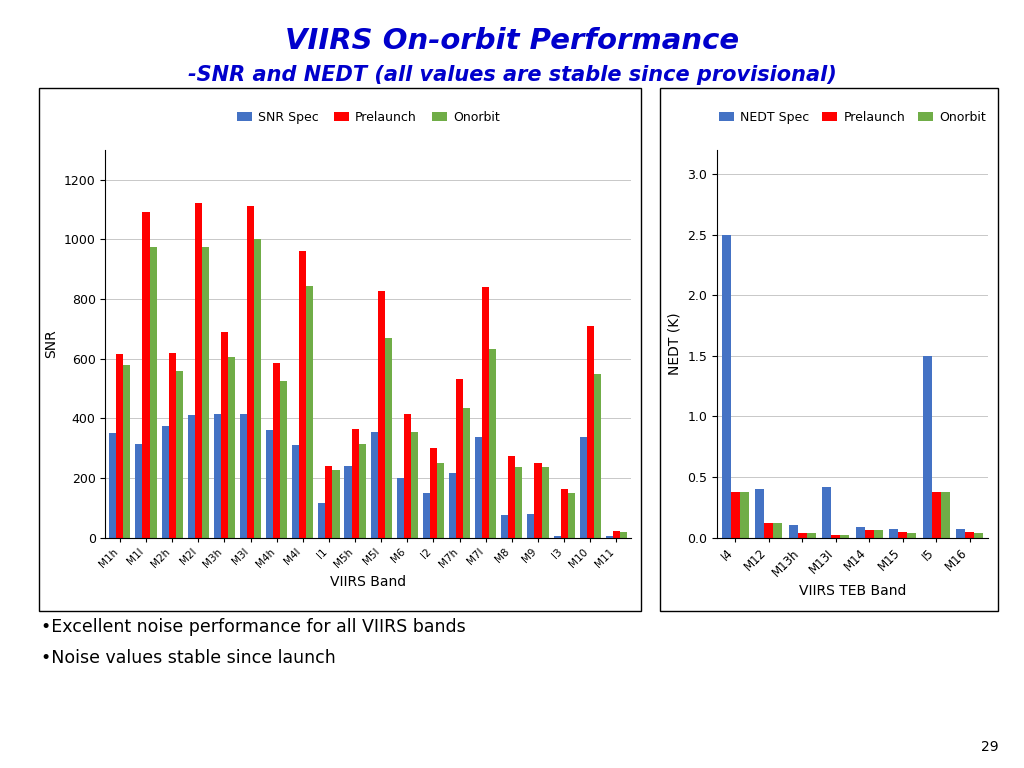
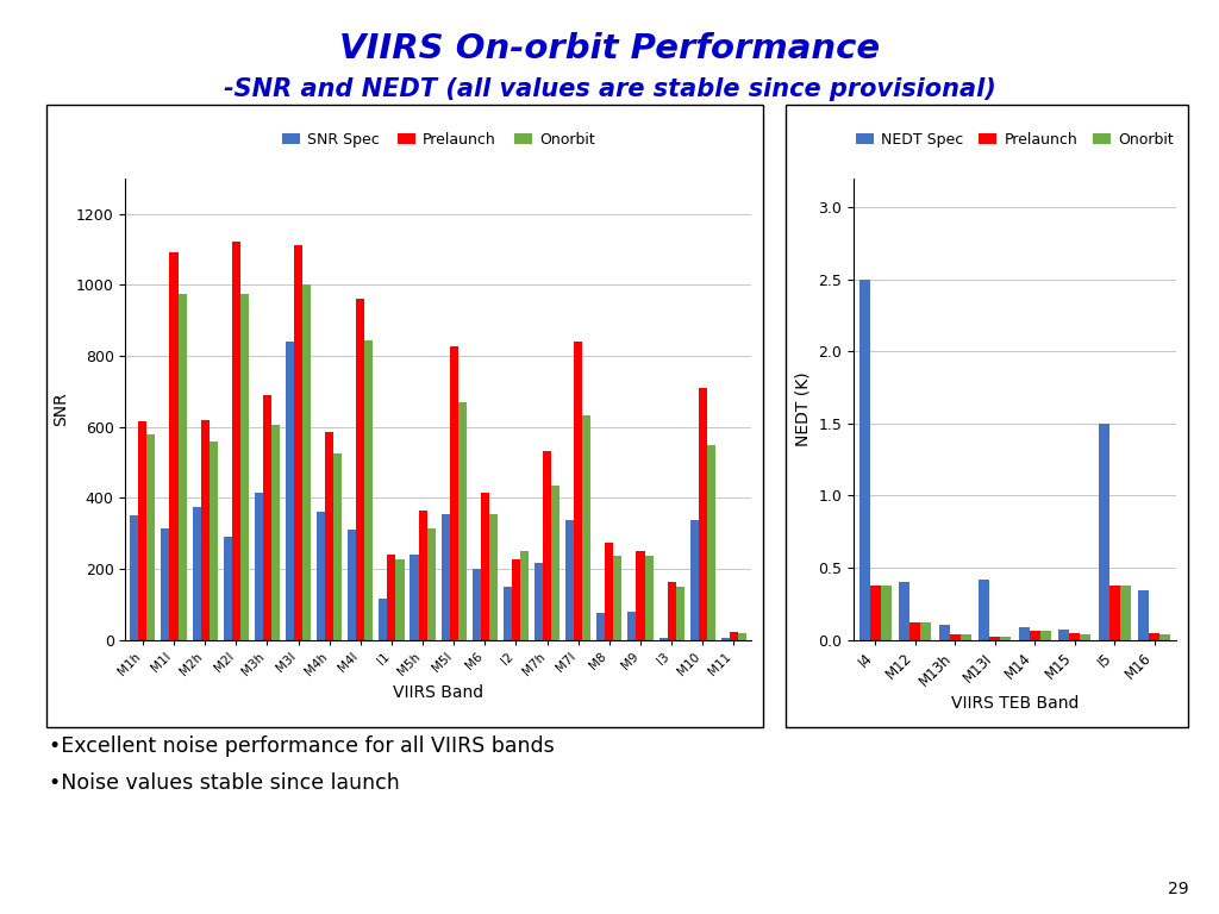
SNR Spec/M2I: 410 -> 290
SNR Spec/M3I: 415 -> 840
Prelaunch/I2: 300 -> 225
NEDT Spec/M16: 0.07 -> 0.34
